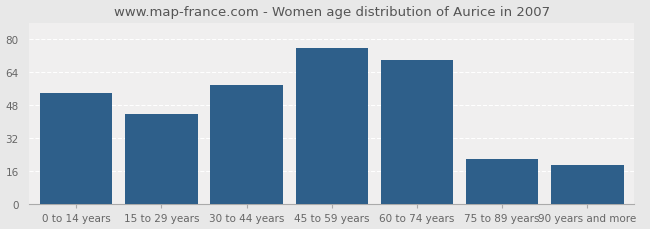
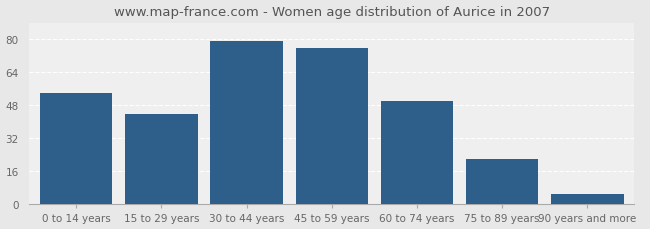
30 to 44 years: 58 -> 79
60 to 74 years: 70 -> 50
90 years and more: 19 -> 5
